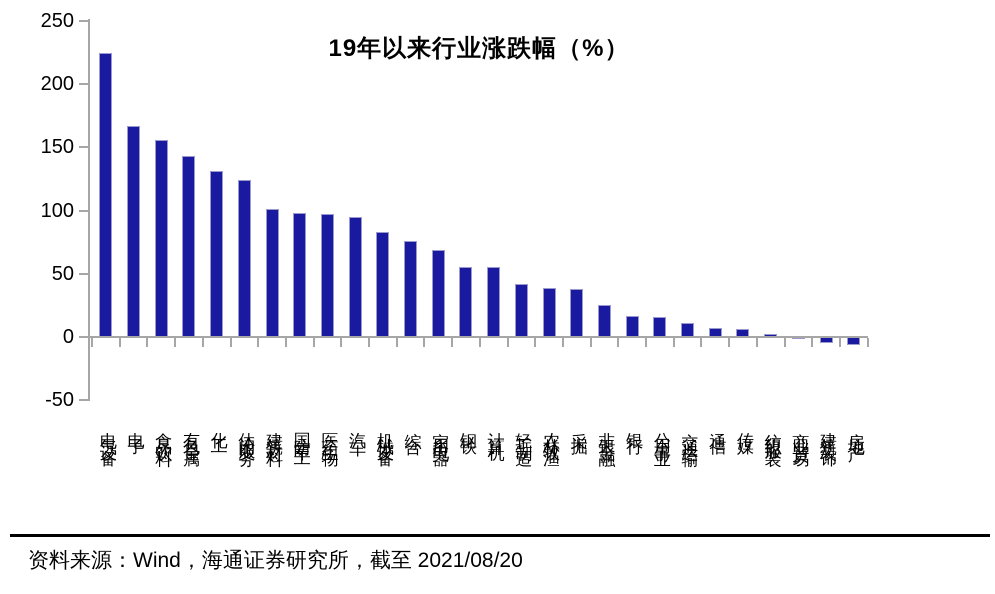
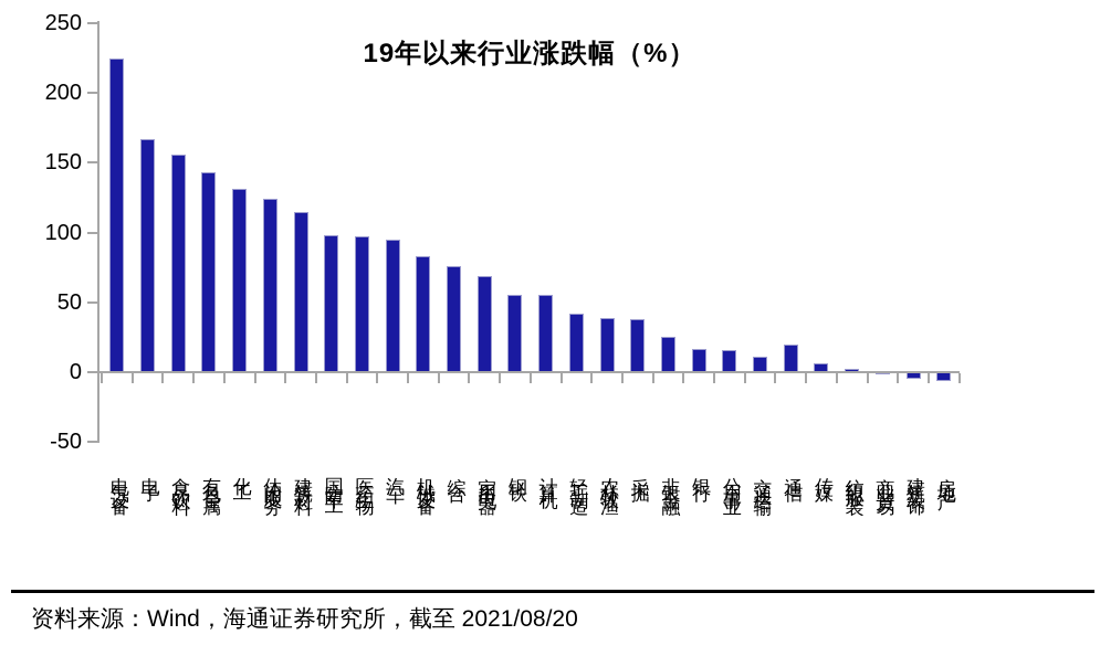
建筑材料: 101 -> 115
通信: 7 -> 20
